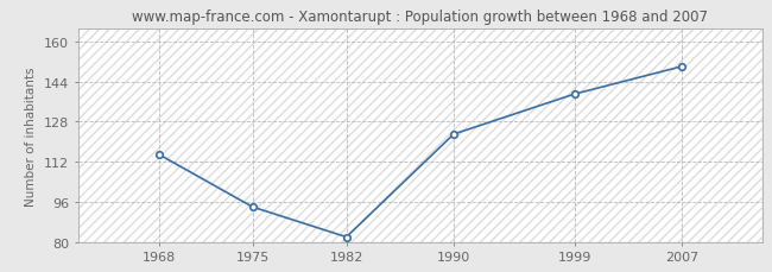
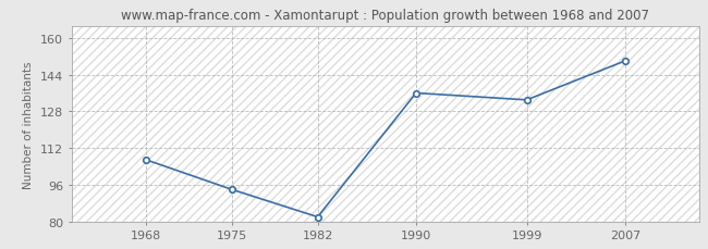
1968: 115 -> 107
1990: 123 -> 136
1999: 139 -> 133
